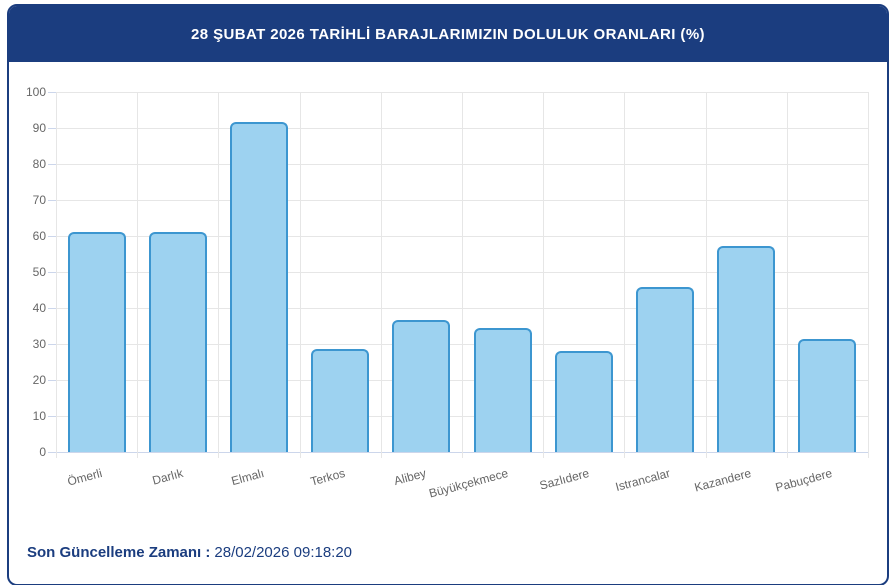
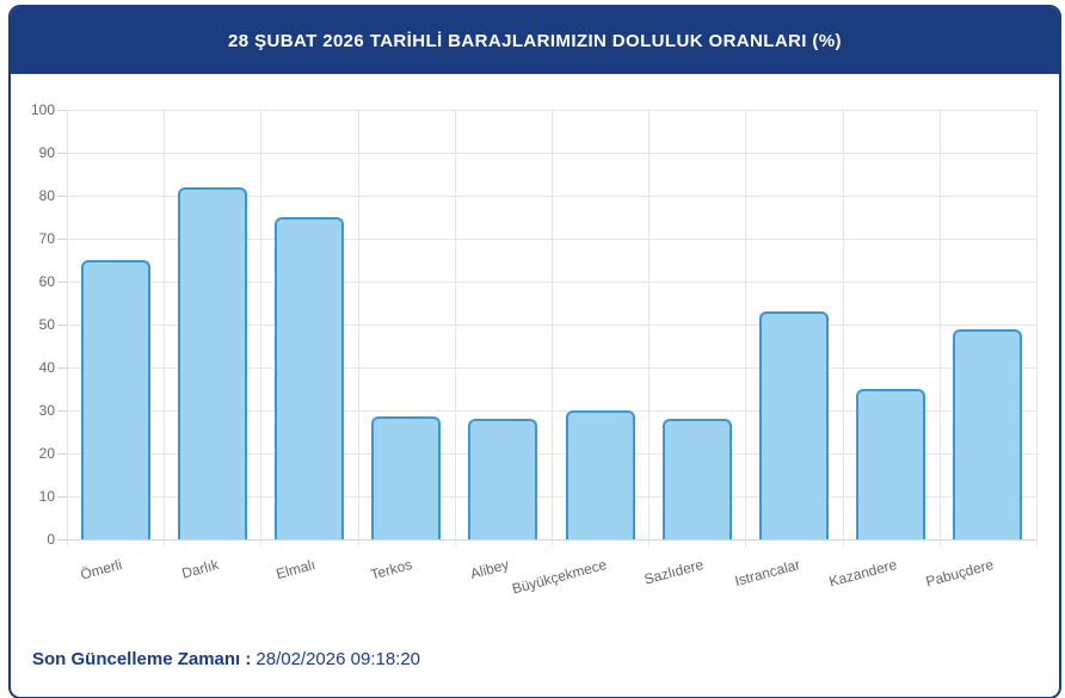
Ömerli: 61 -> 65
Darlık: 61 -> 82
Elmalı: 92 -> 75
Alibey: 37 -> 28
Büyükçekmece: 34 -> 30
Istrancalar: 46 -> 53
Kazandere: 57 -> 35
Pabuçdere: 32 -> 49
